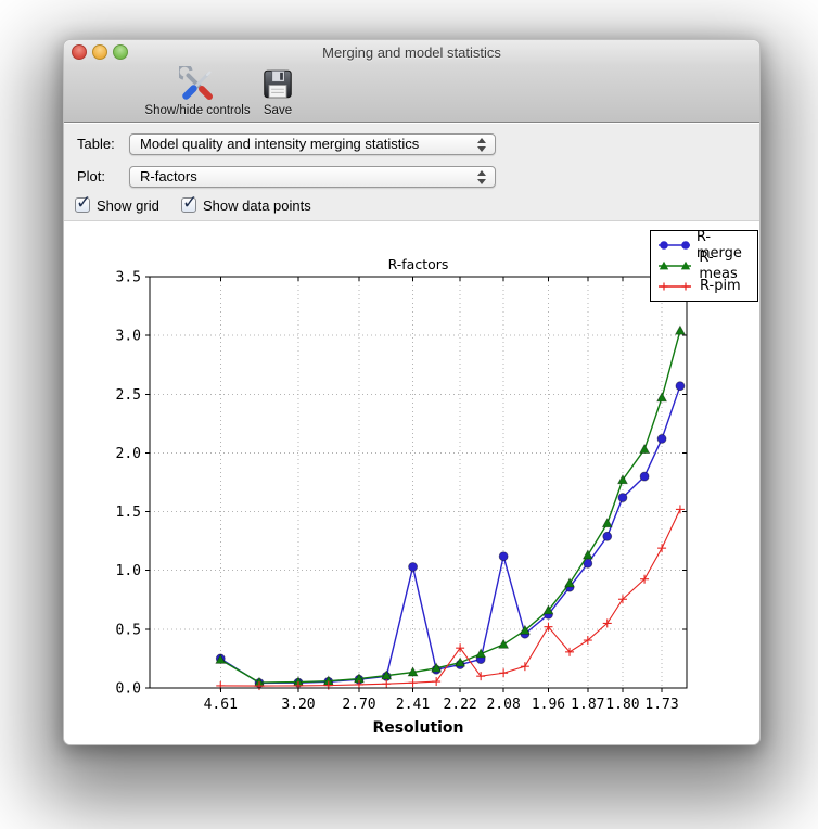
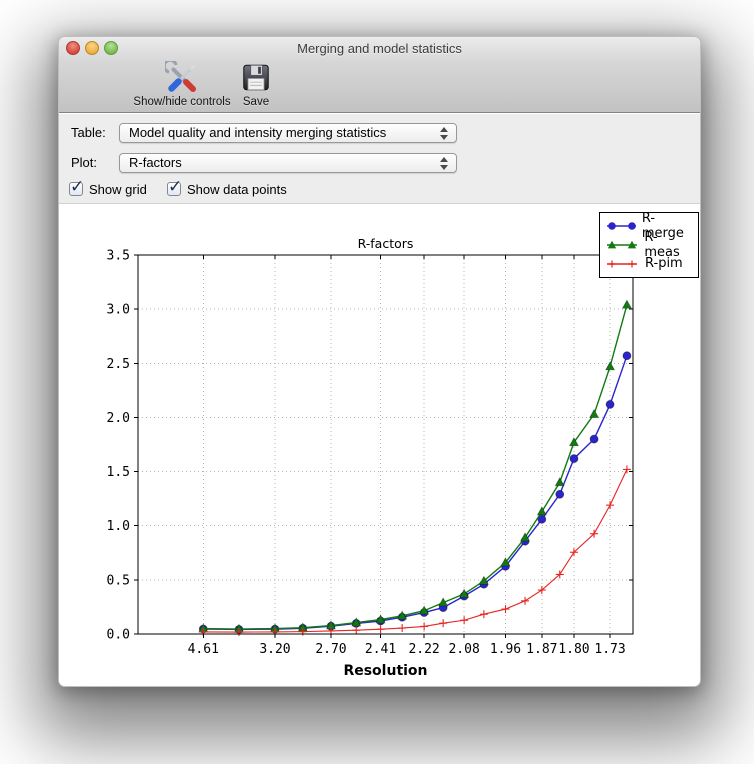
R-merge/4.61: 0.25 -> 0.05
R-meas/4.61: 0.24 -> 0.05
R-merge/2.41: 1.03 -> 0.12
R-pim/2.22: 0.34 -> 0.07
R-merge/2.08: 1.12 -> 0.35
R-pim/1.96: 0.52 -> 0.23
